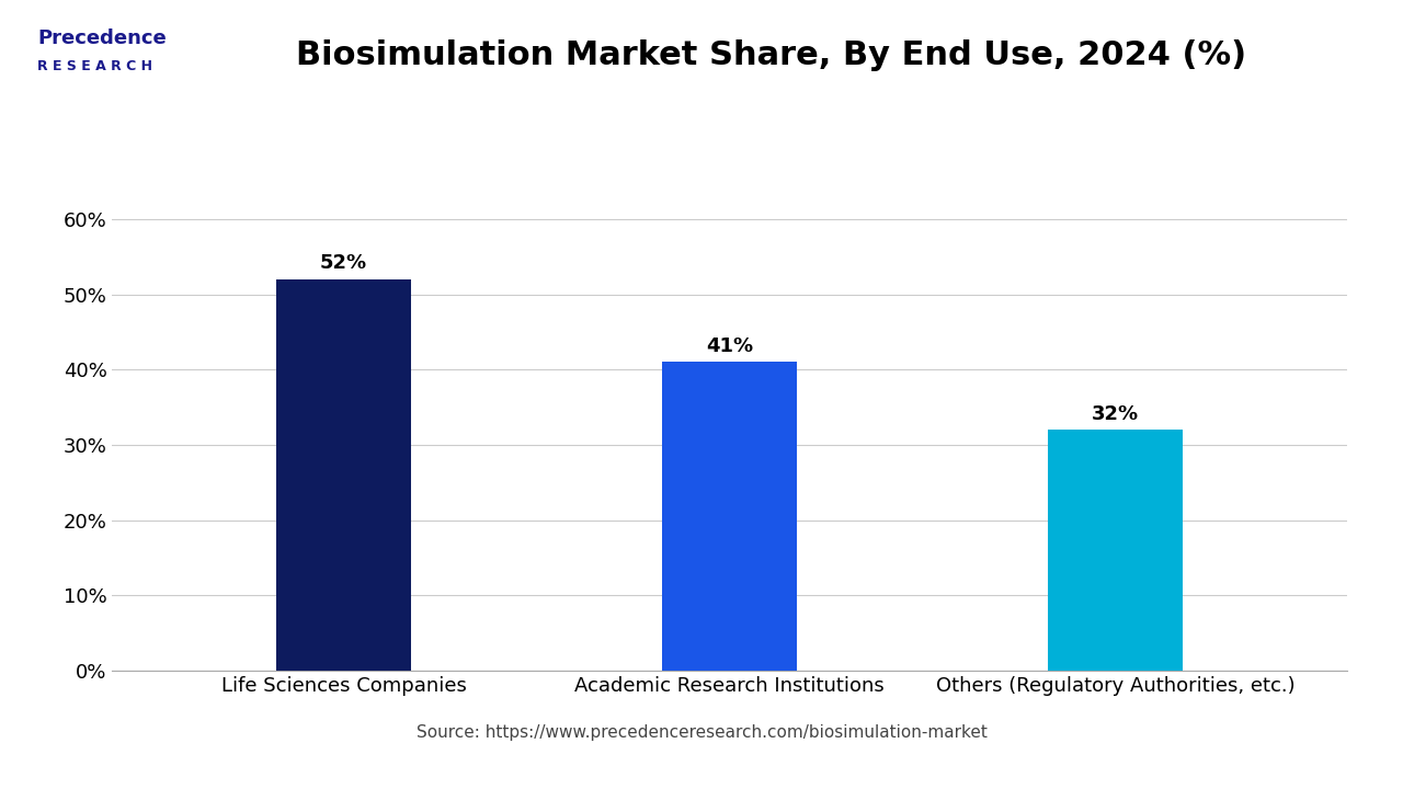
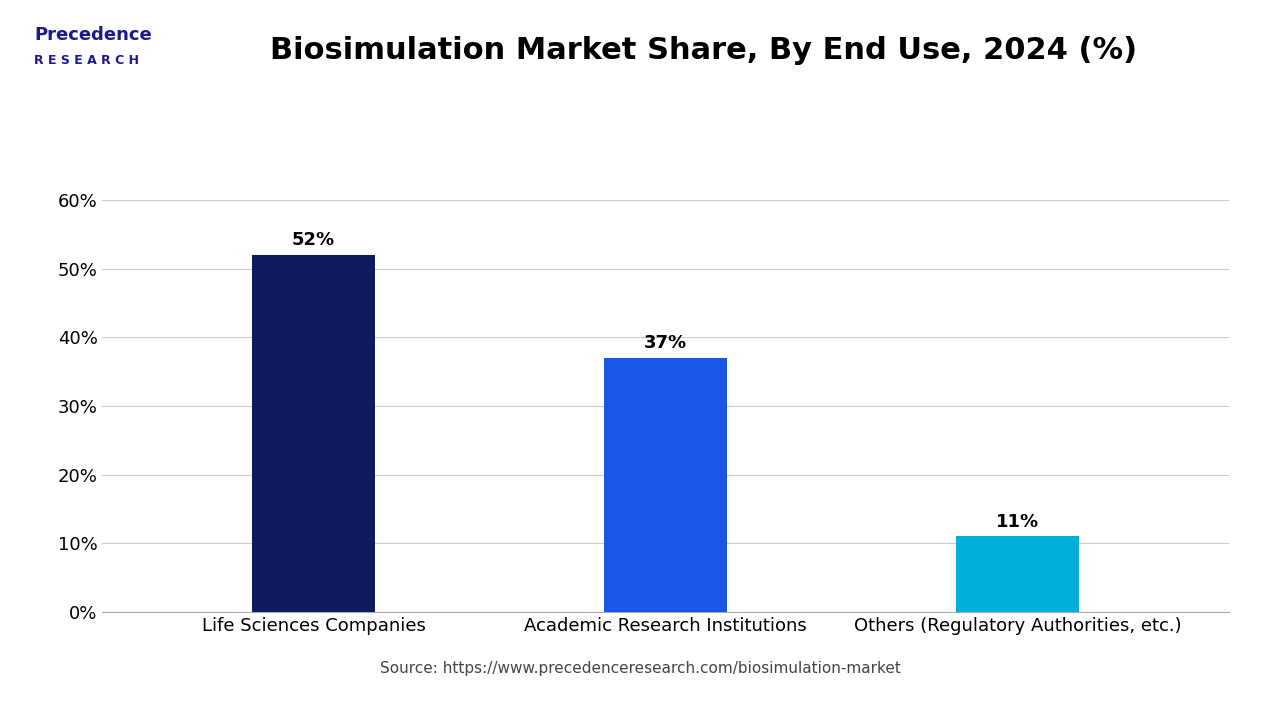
Academic Research Institutions: 41% -> 37%
Others (Regulatory Authorities, etc.): 32% -> 11%
